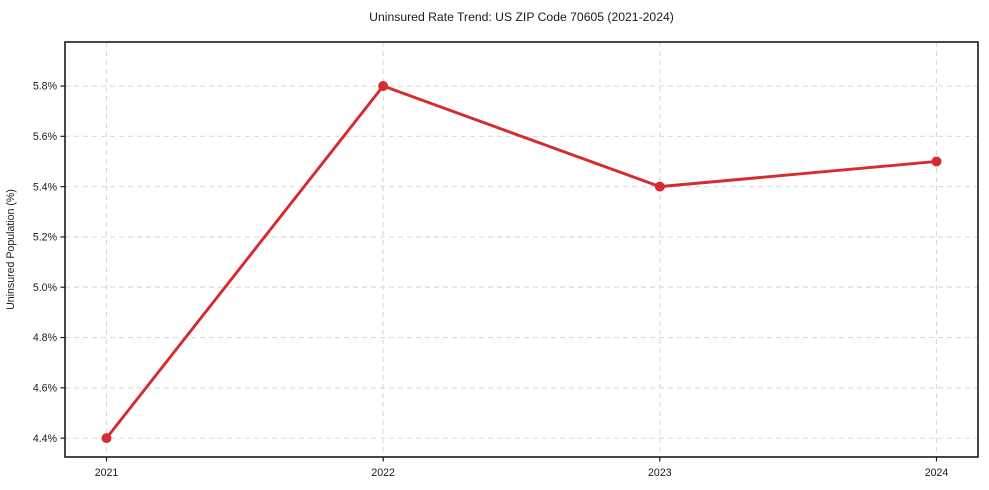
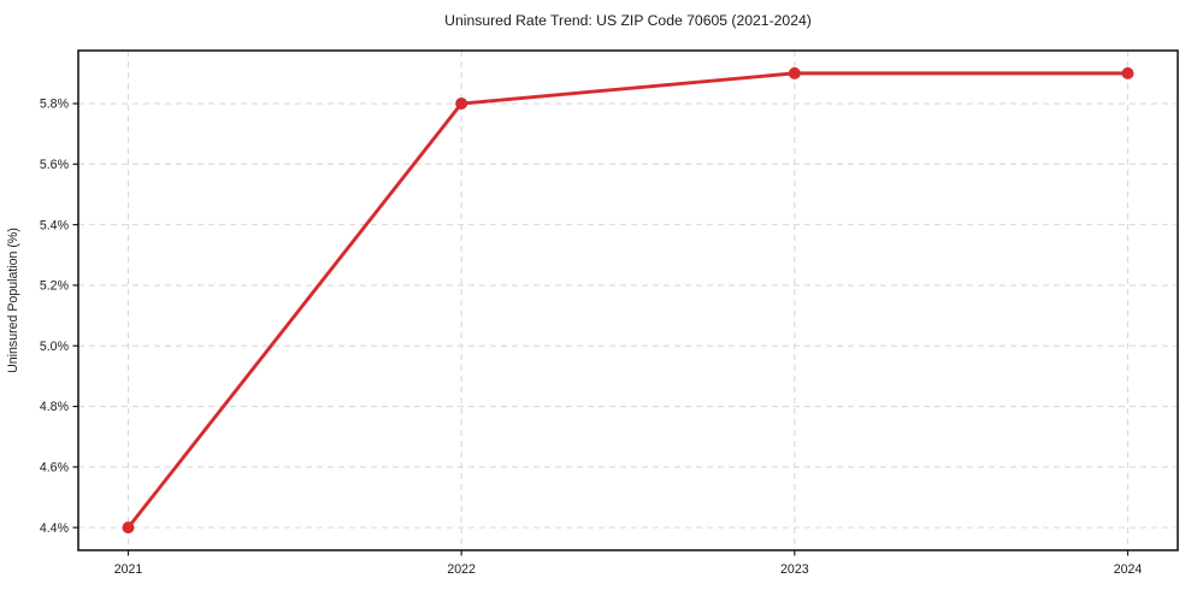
2023: 5.4% -> 5.9%
2024: 5.5% -> 5.9%
